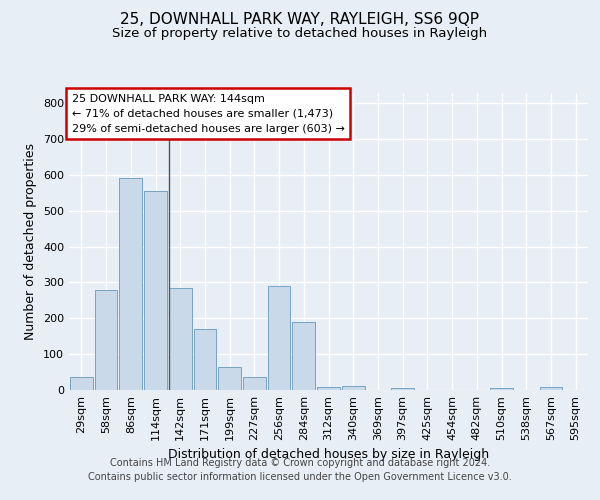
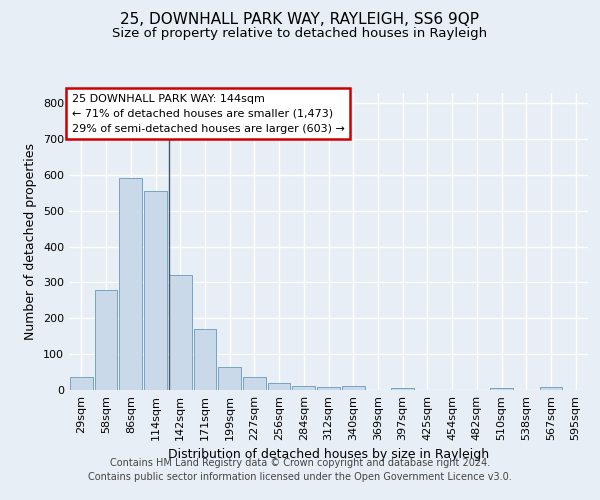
142sqm: 285 -> 320
256sqm: 290 -> 20
284sqm: 190 -> 12
